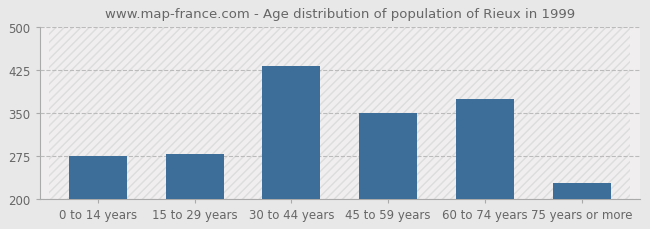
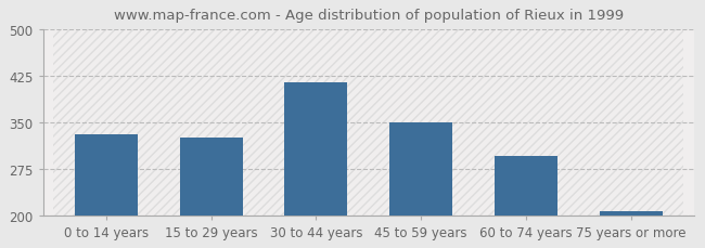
0 to 14 years: 274 -> 330
15 to 29 years: 278 -> 325
30 to 44 years: 432 -> 415
60 to 74 years: 374 -> 295
75 years or more: 228 -> 207
